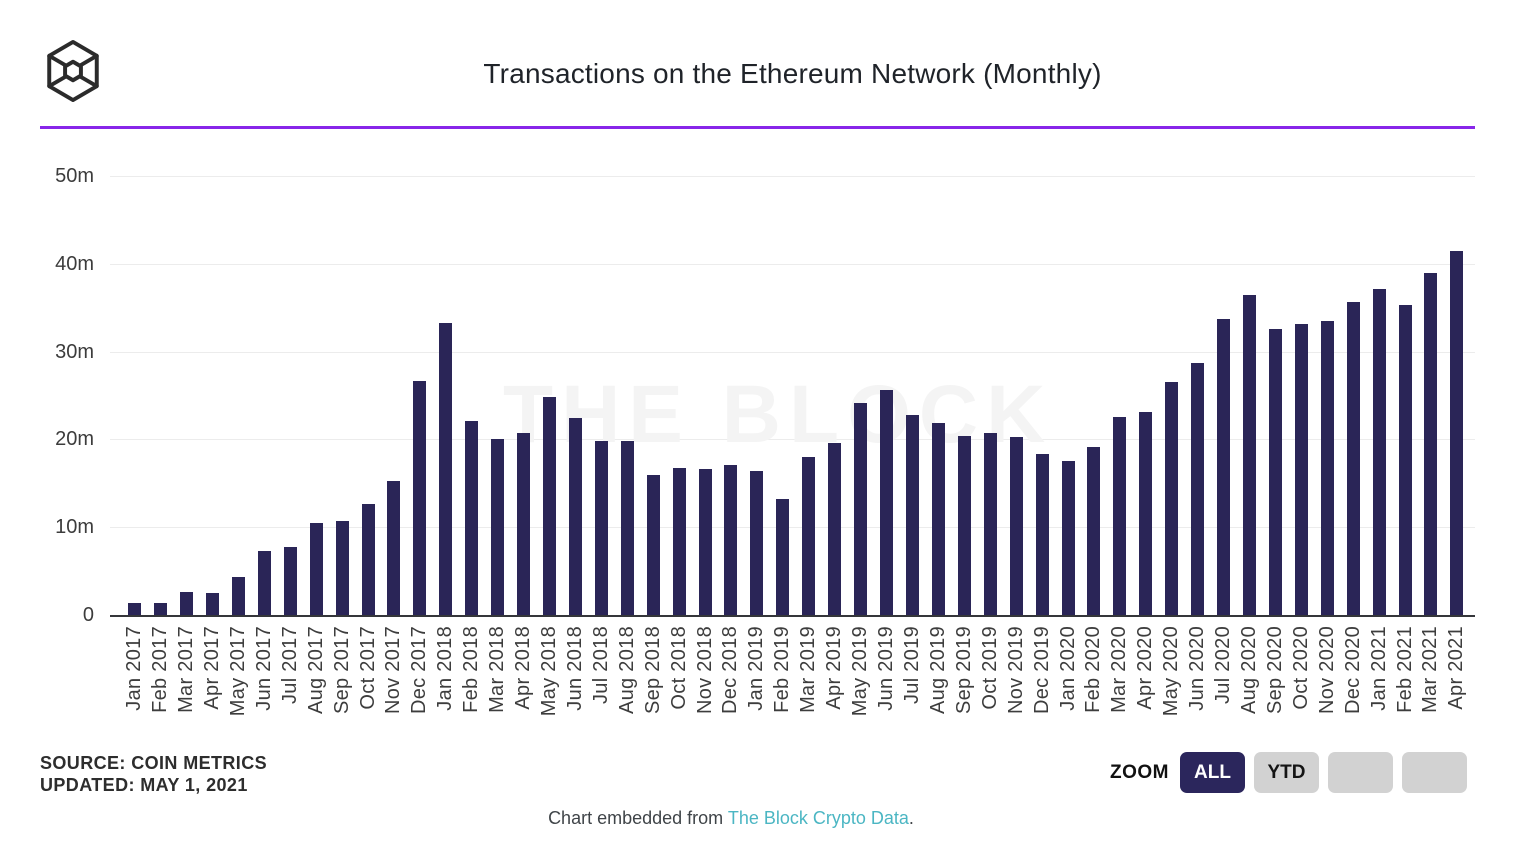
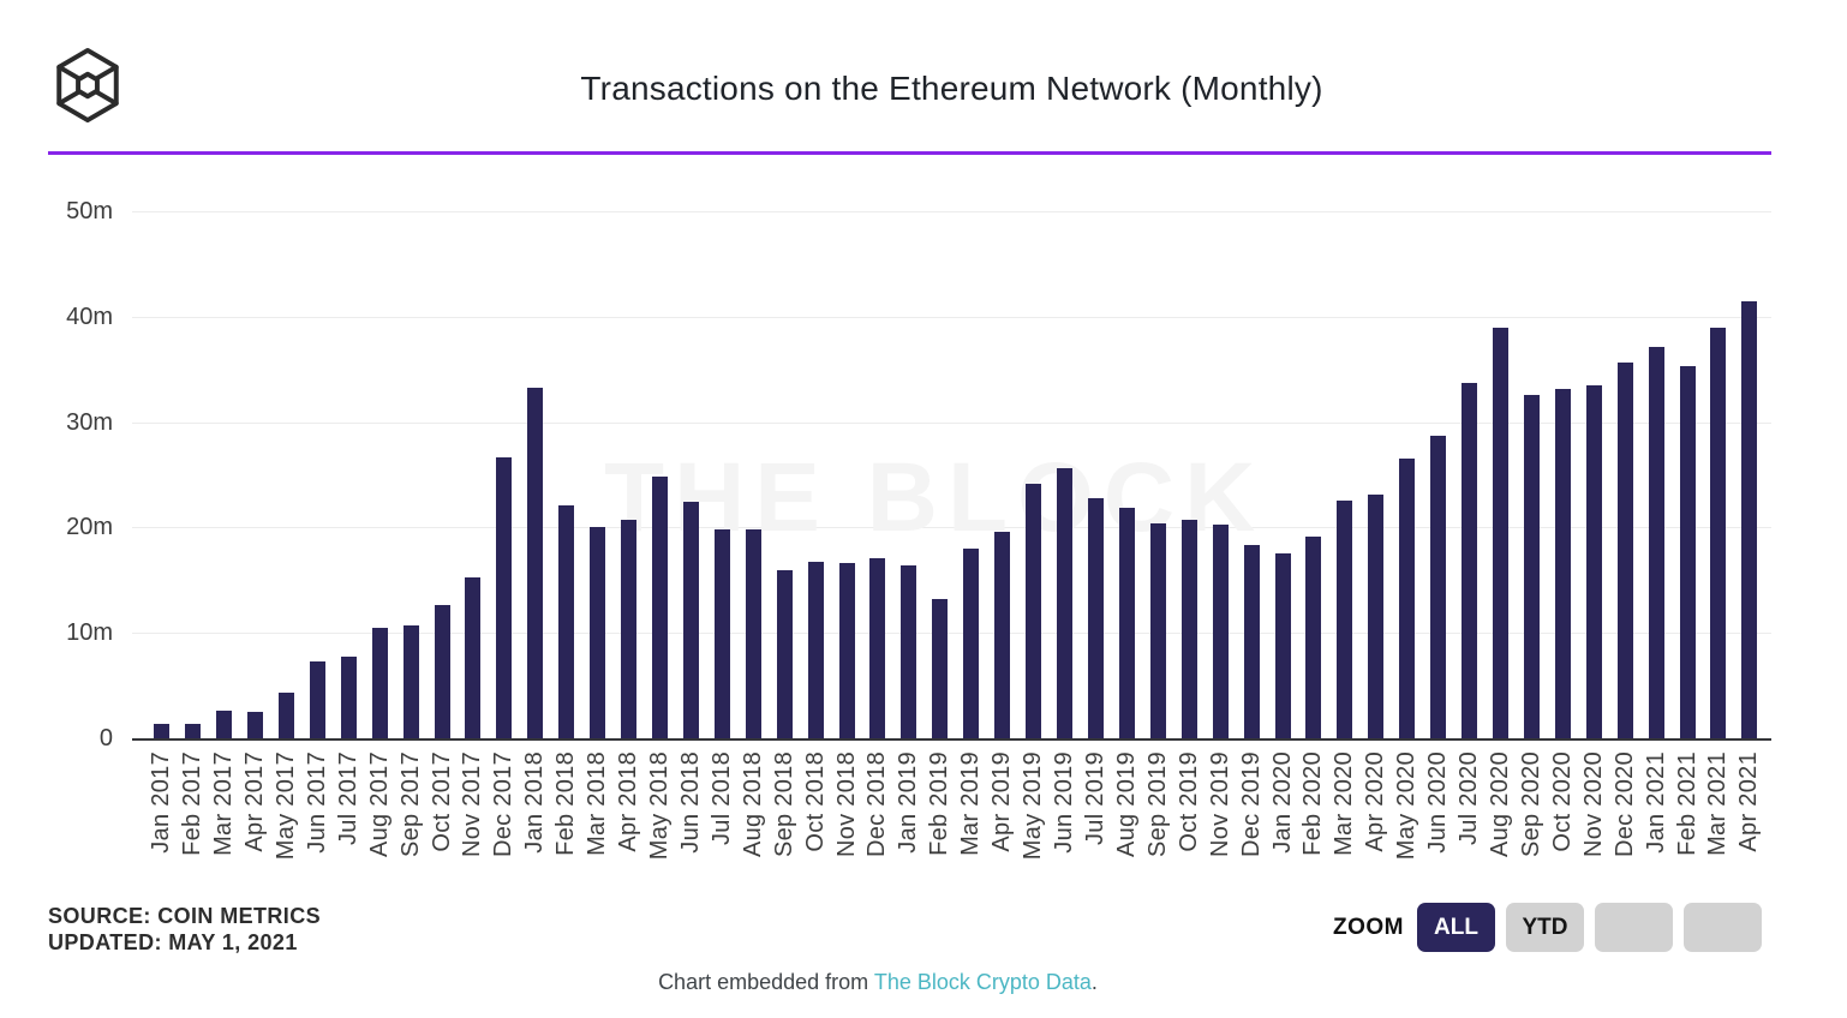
Aug 2020: 36m -> 39m
